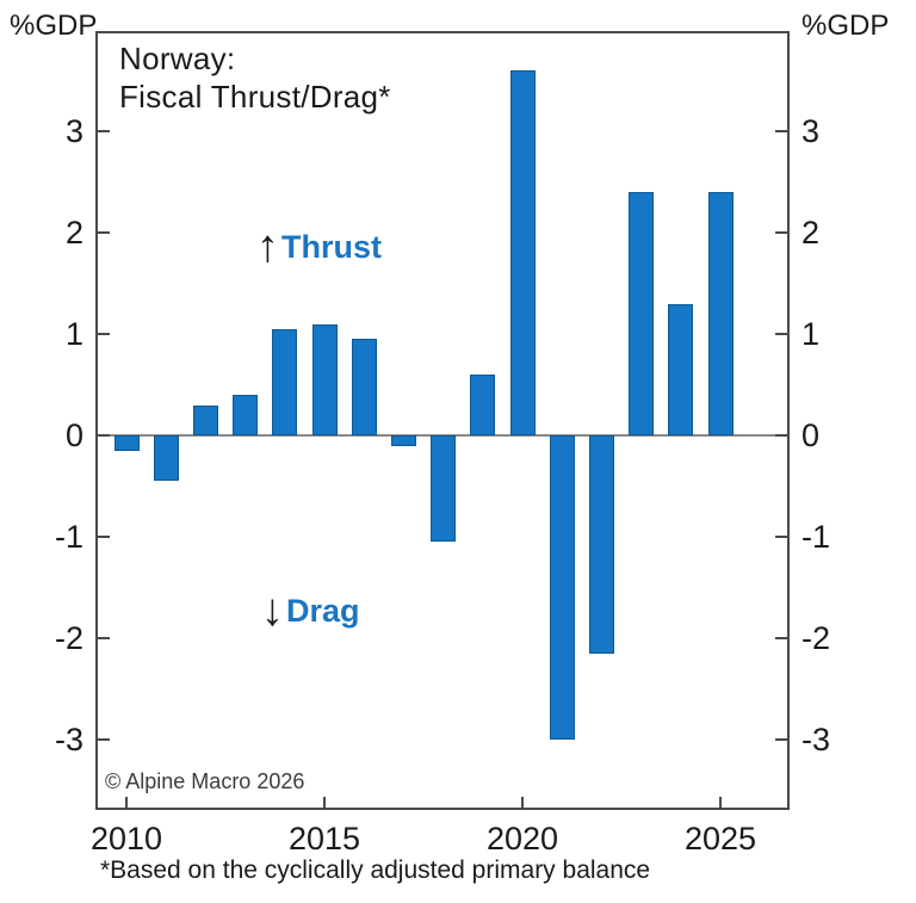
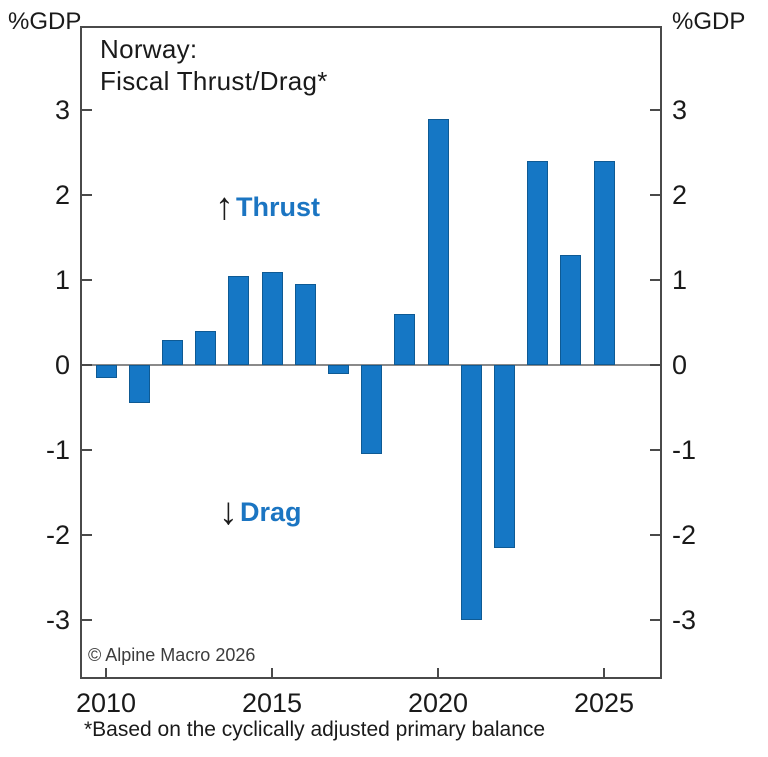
2020: 3.6 -> 2.9
